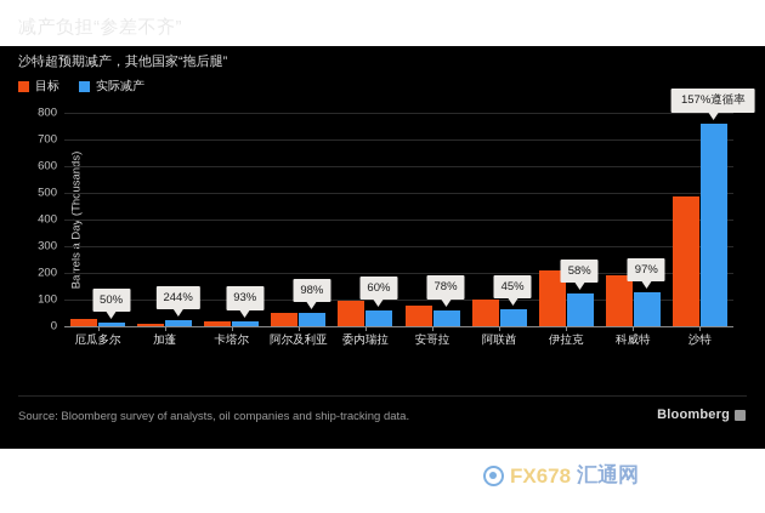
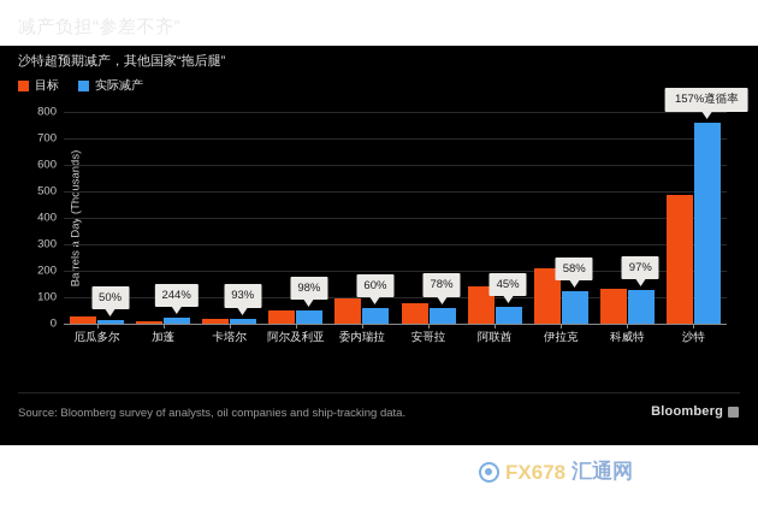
目标/阿联酋: 100 -> 140
目标/科威特: 190 -> 130
